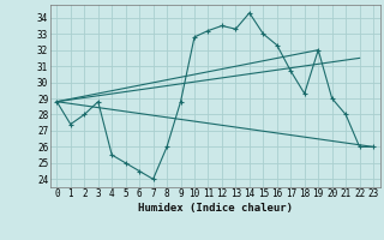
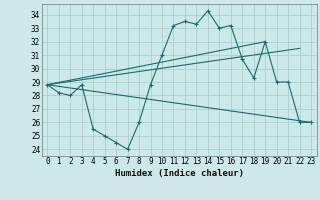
1: 27.4 -> 28.2
10: 32.8 -> 31.0
16: 32.3 -> 33.2
21: 28.0 -> 29.0
